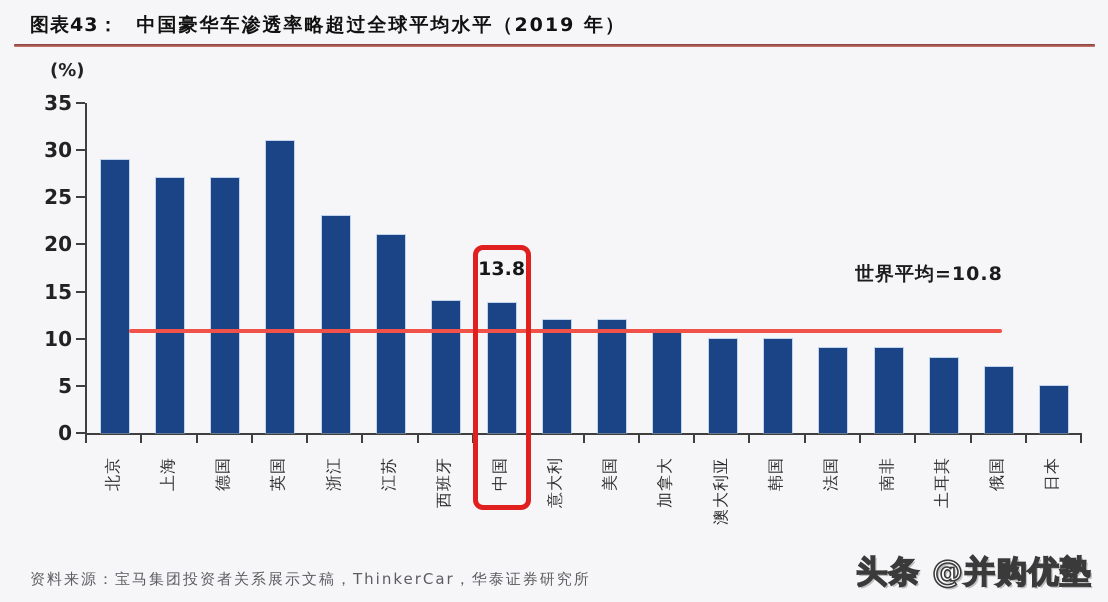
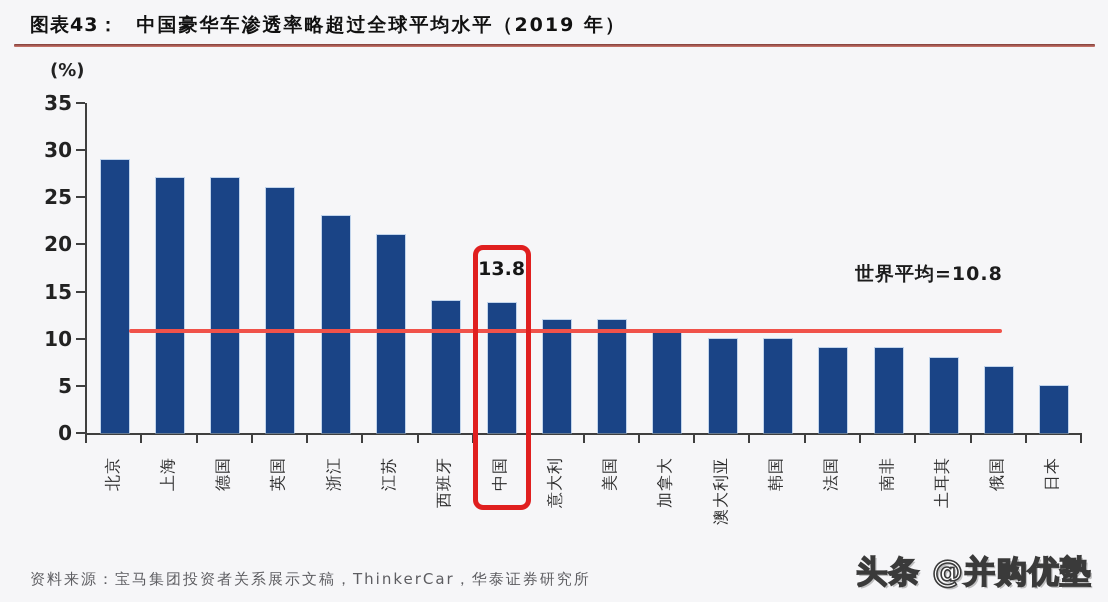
英国: 31 -> 26
